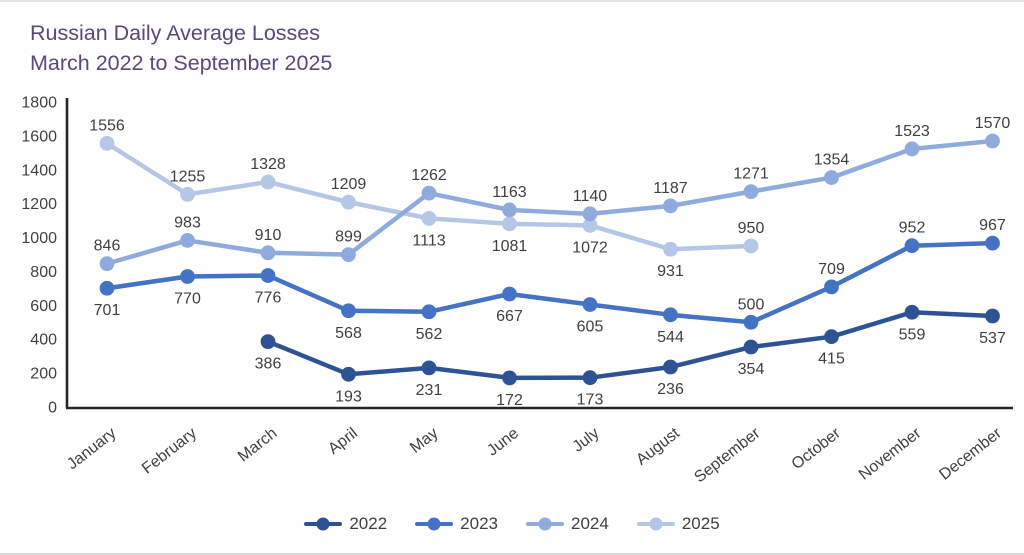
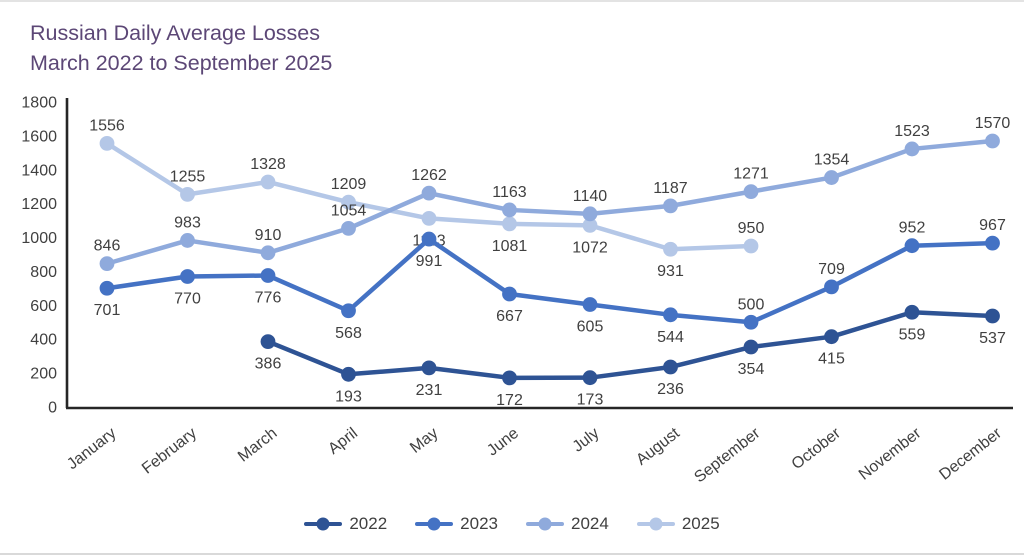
2024/April: 899 -> 1054
2023/May: 562 -> 991
